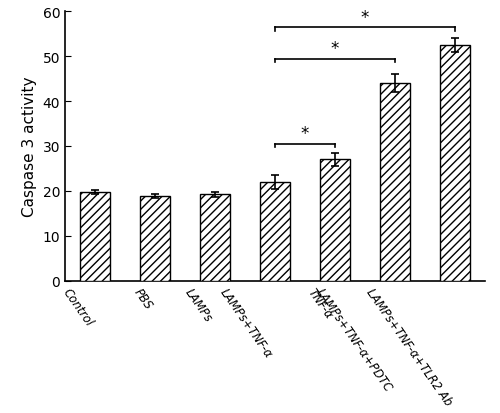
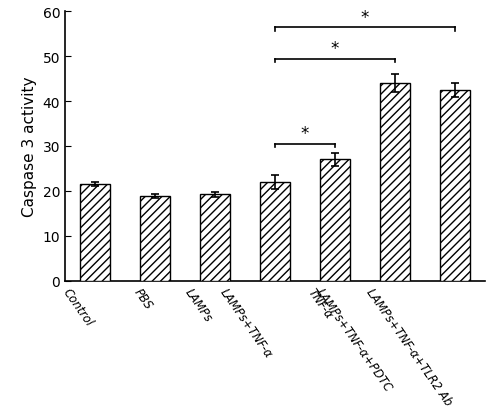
Control: 19.7 -> 21.5
LAMPs+TNF-α+TLR2 Ab: 52.5 -> 42.5
